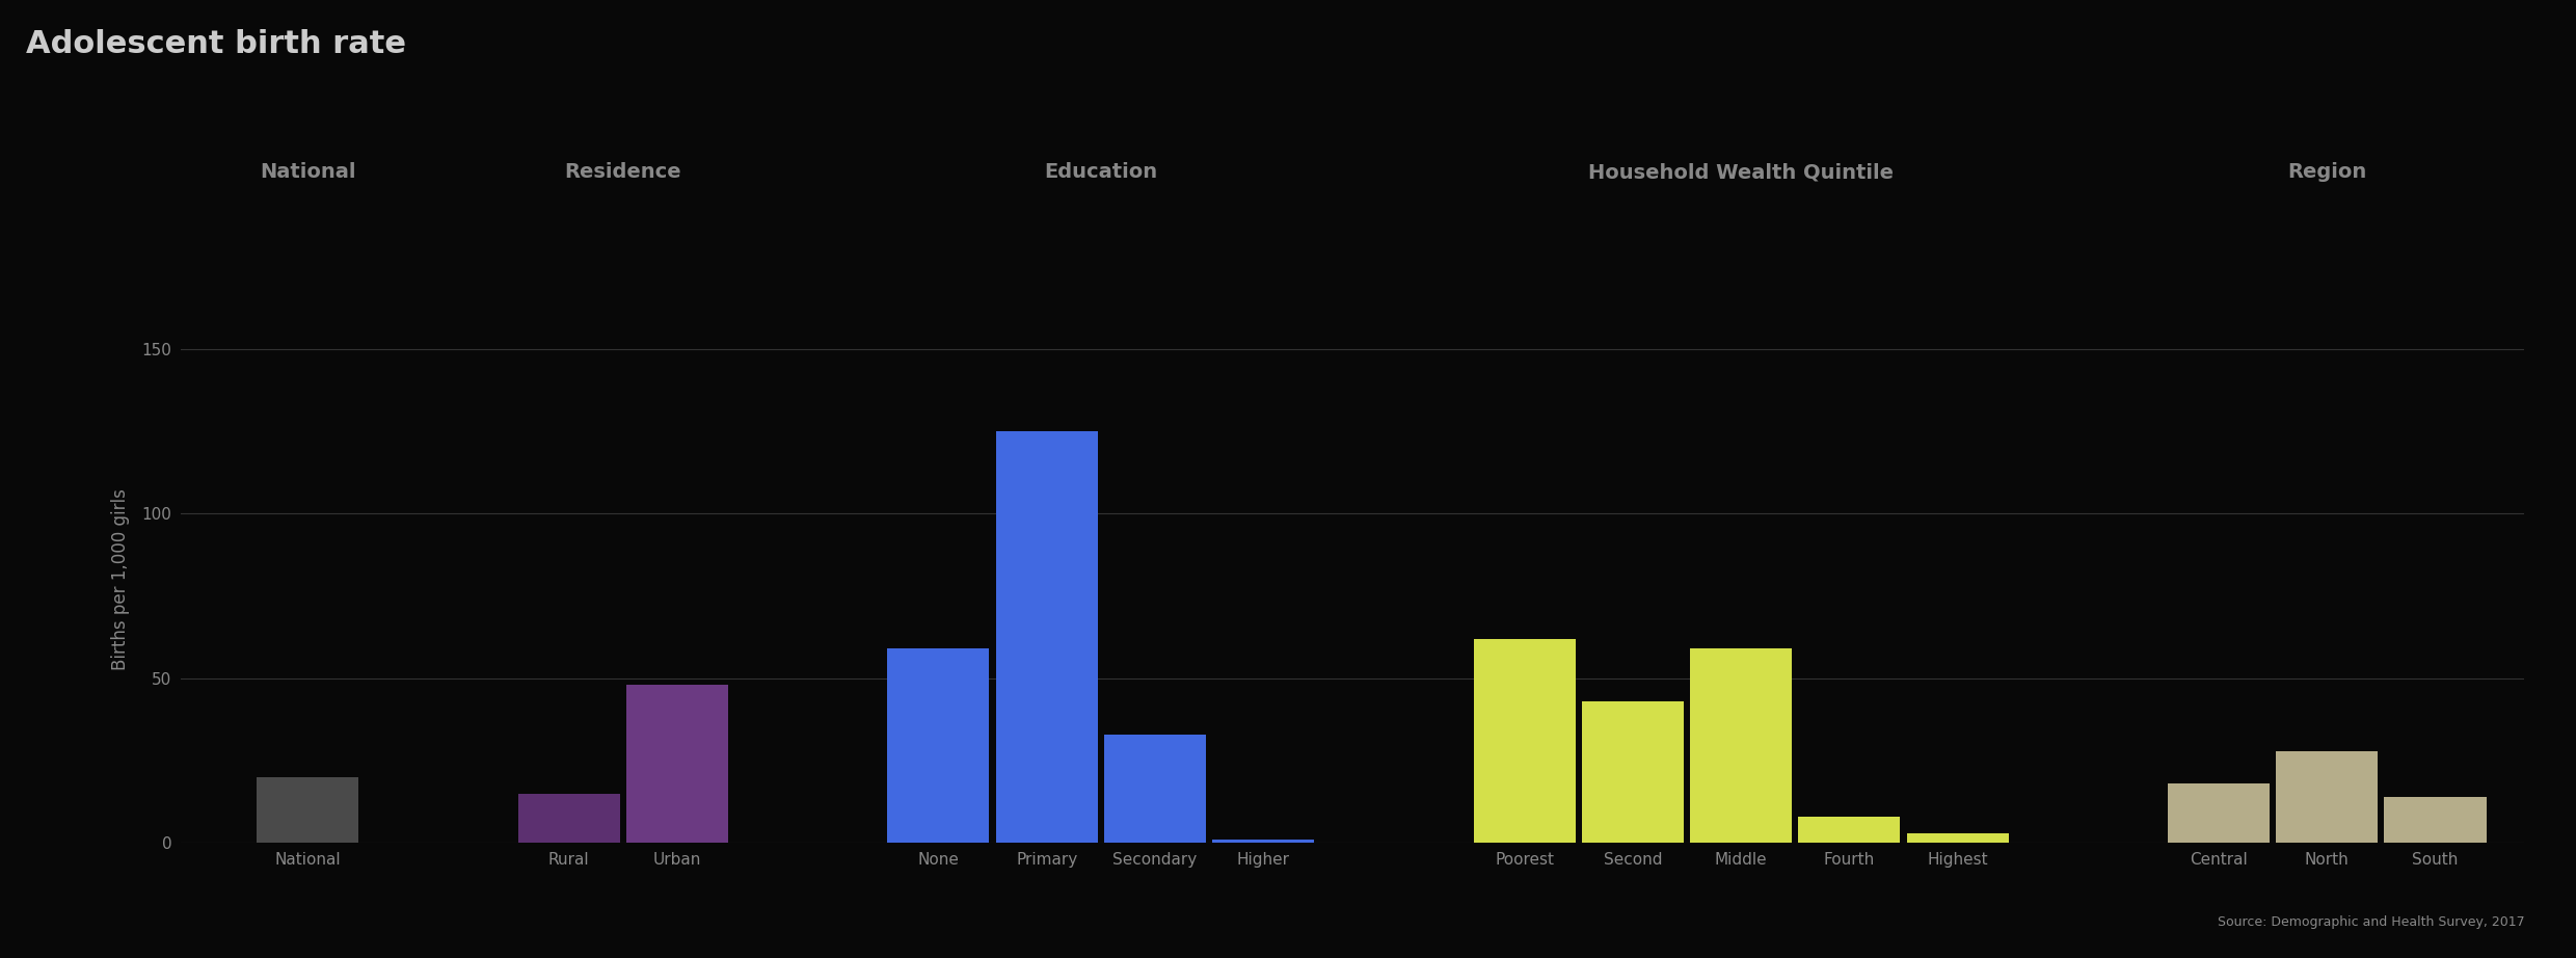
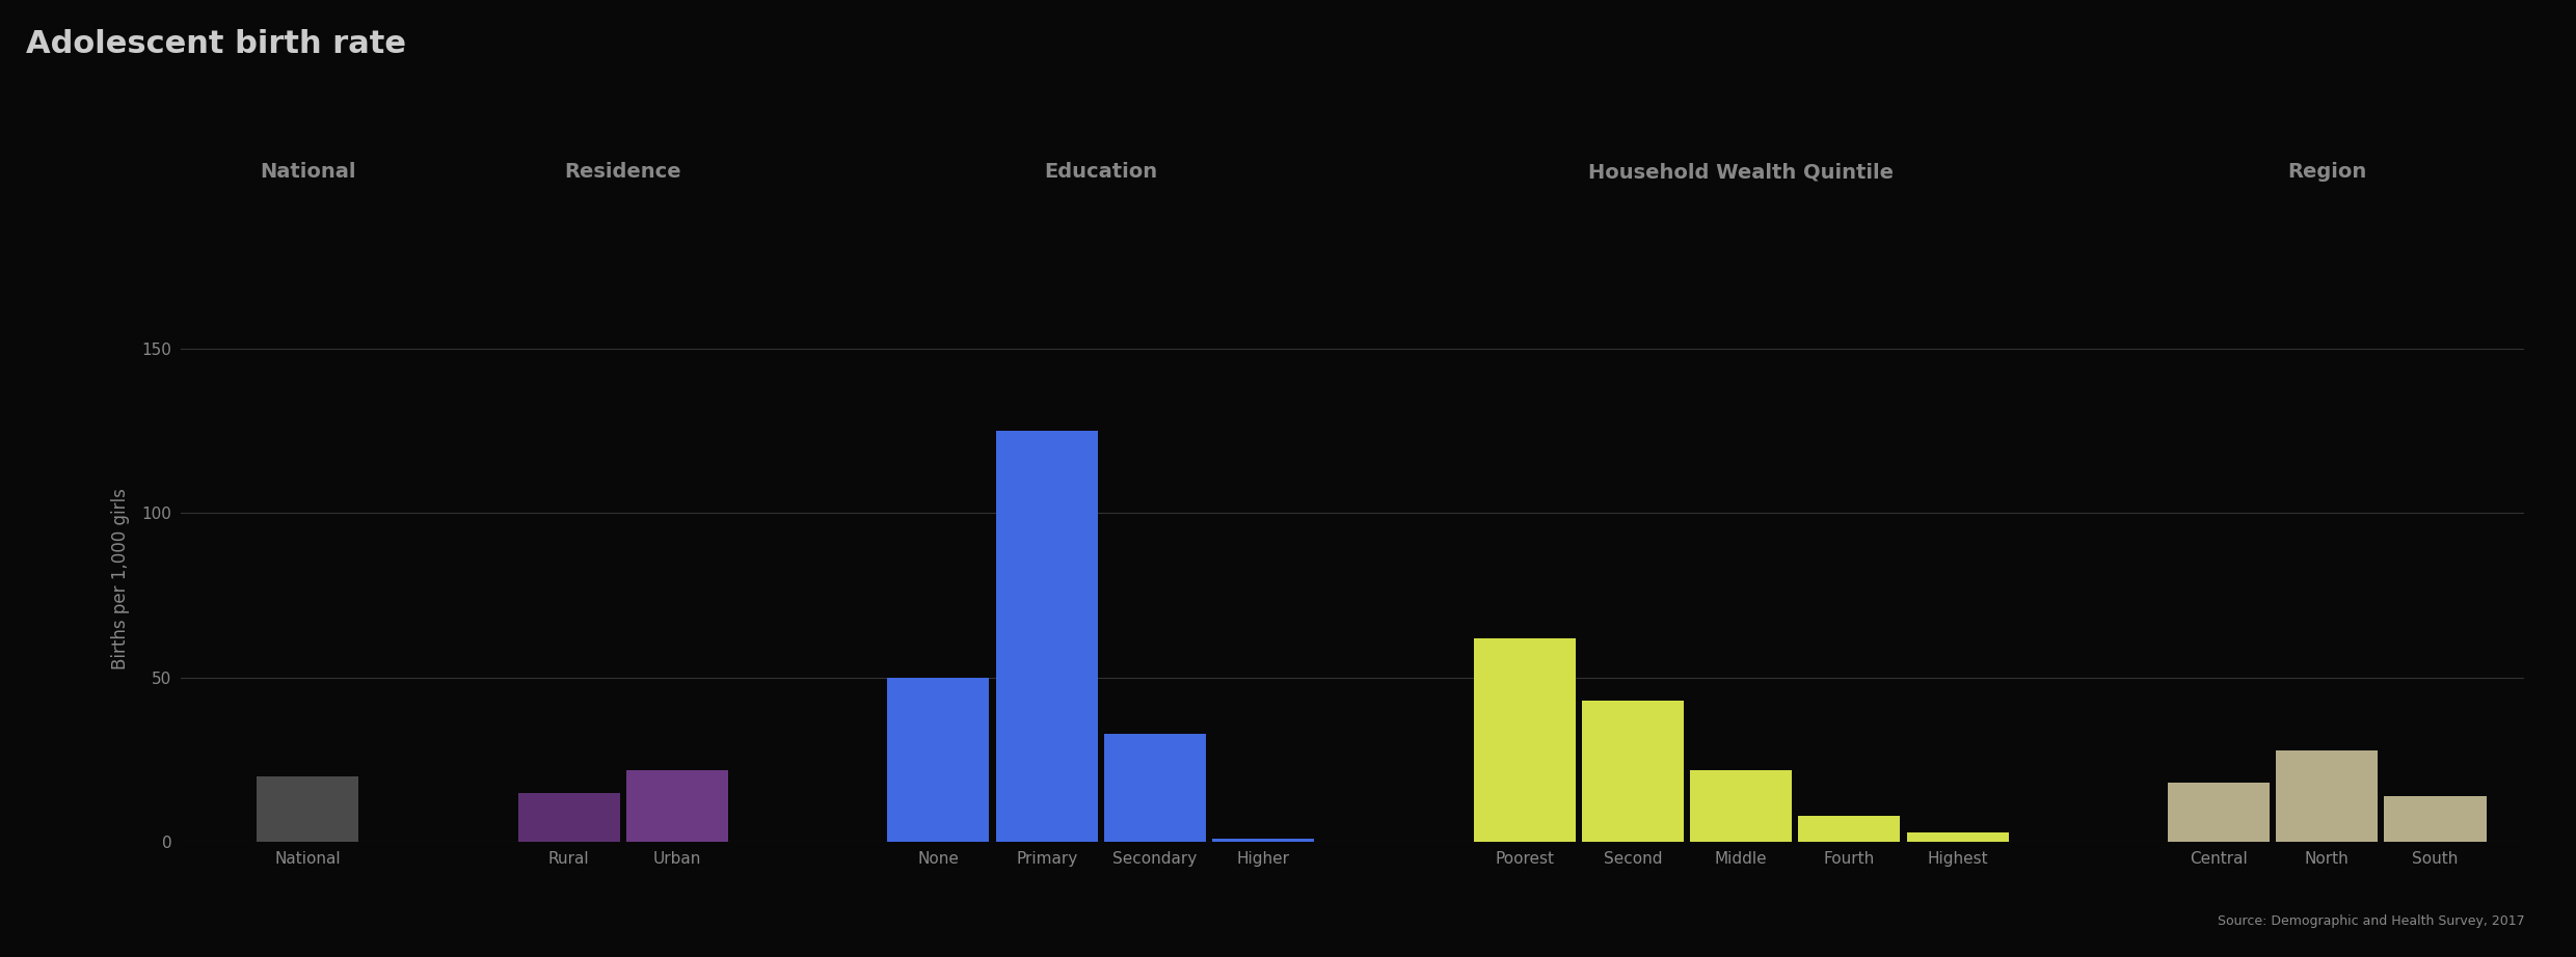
Urban: 48 -> 22
None: 59 -> 50
Middle: 59 -> 22
